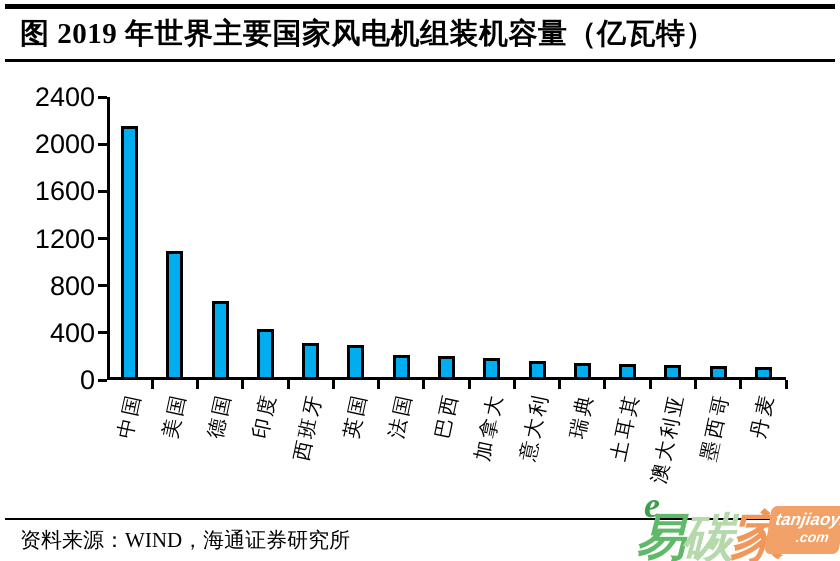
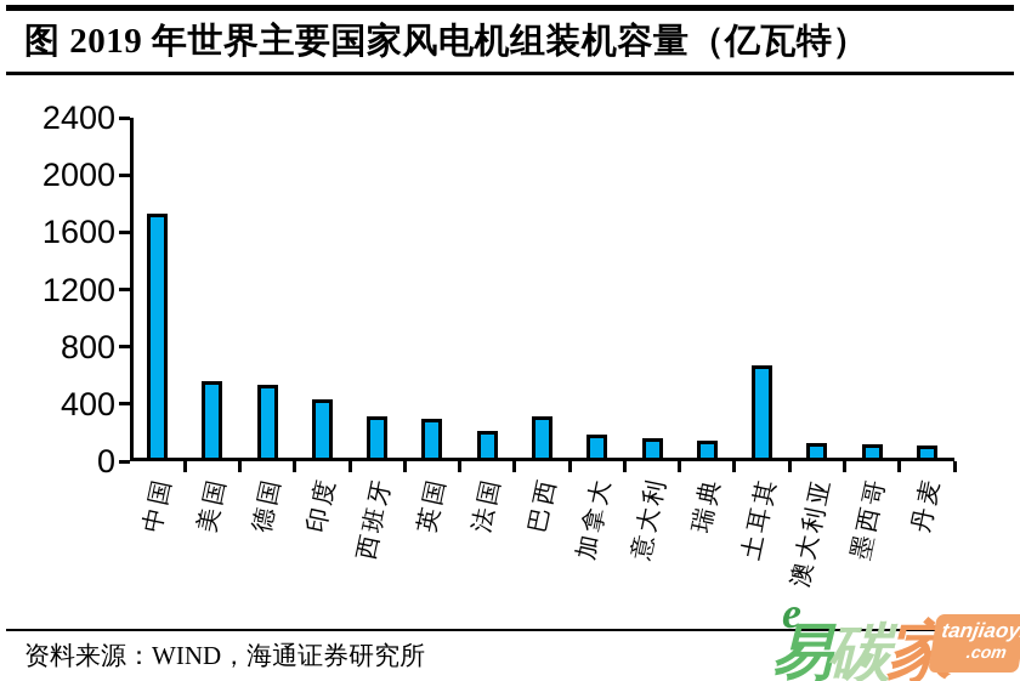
中国: 2100 -> 1680
美国: 1040 -> 510
德国: 620 -> 480
巴西: 160 -> 260
土耳其: 80 -> 620
